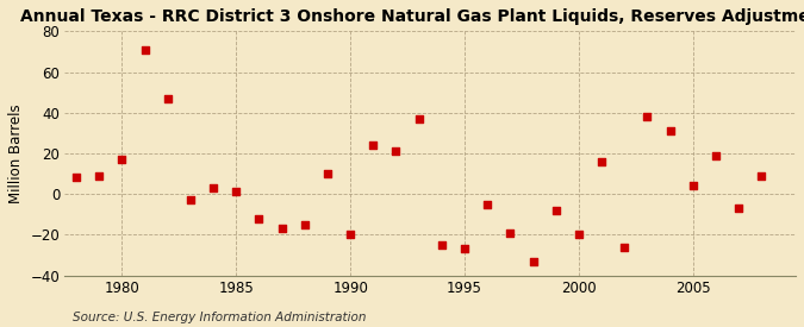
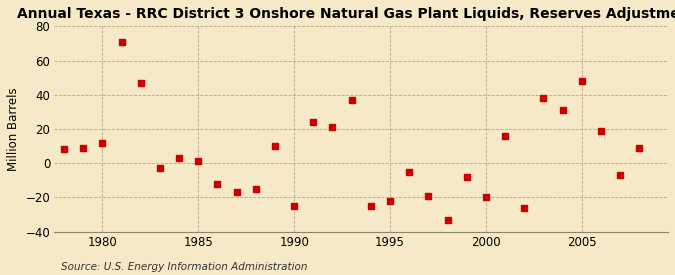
1980: 17 -> 12
1990: -20 -> -25
1995: -27 -> -22
2005: 4 -> 48
